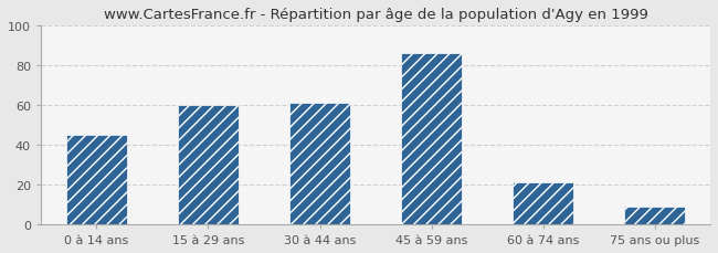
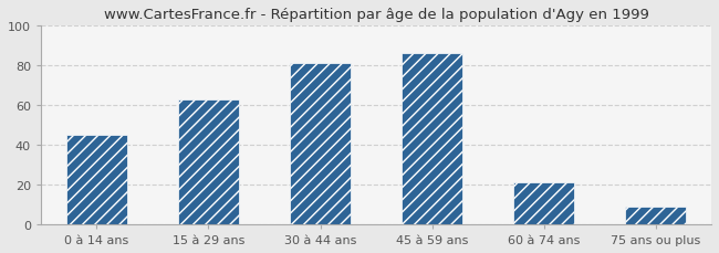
15 à 29 ans: 60 -> 63
30 à 44 ans: 61 -> 81
